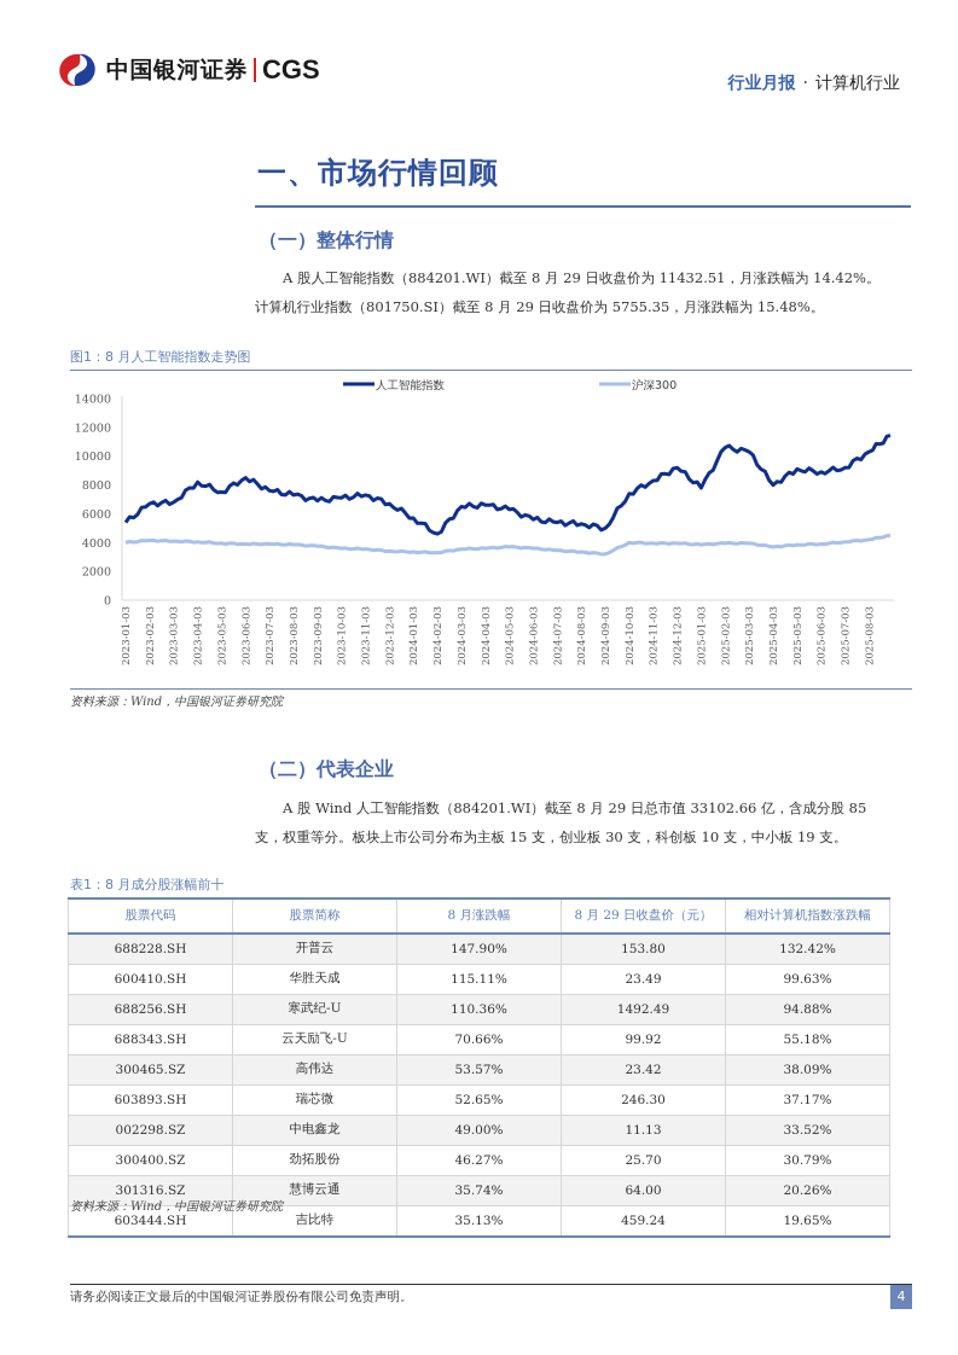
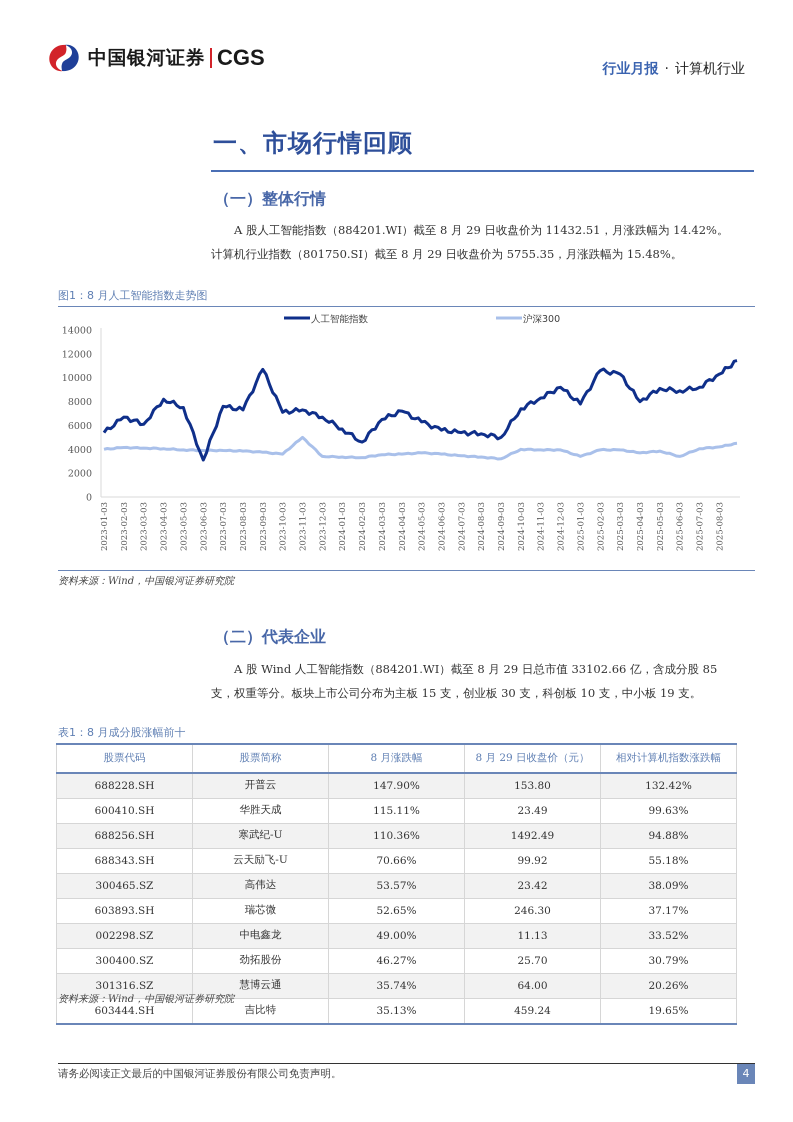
人工智能指数/2023-03-03: 6800 -> 6100
人工智能指数/2023-06-03: 8500 -> 3100
人工智能指数/2023-09-03: 6900 -> 10700
沪深300/2023-11-03: 3600 -> 5000
人工智能指数/2024-04-03: 6600 -> 7200
沪深300/2025-01-03: 3800 -> 3400
沪深300/2025-06-03: 3900 -> 3400
